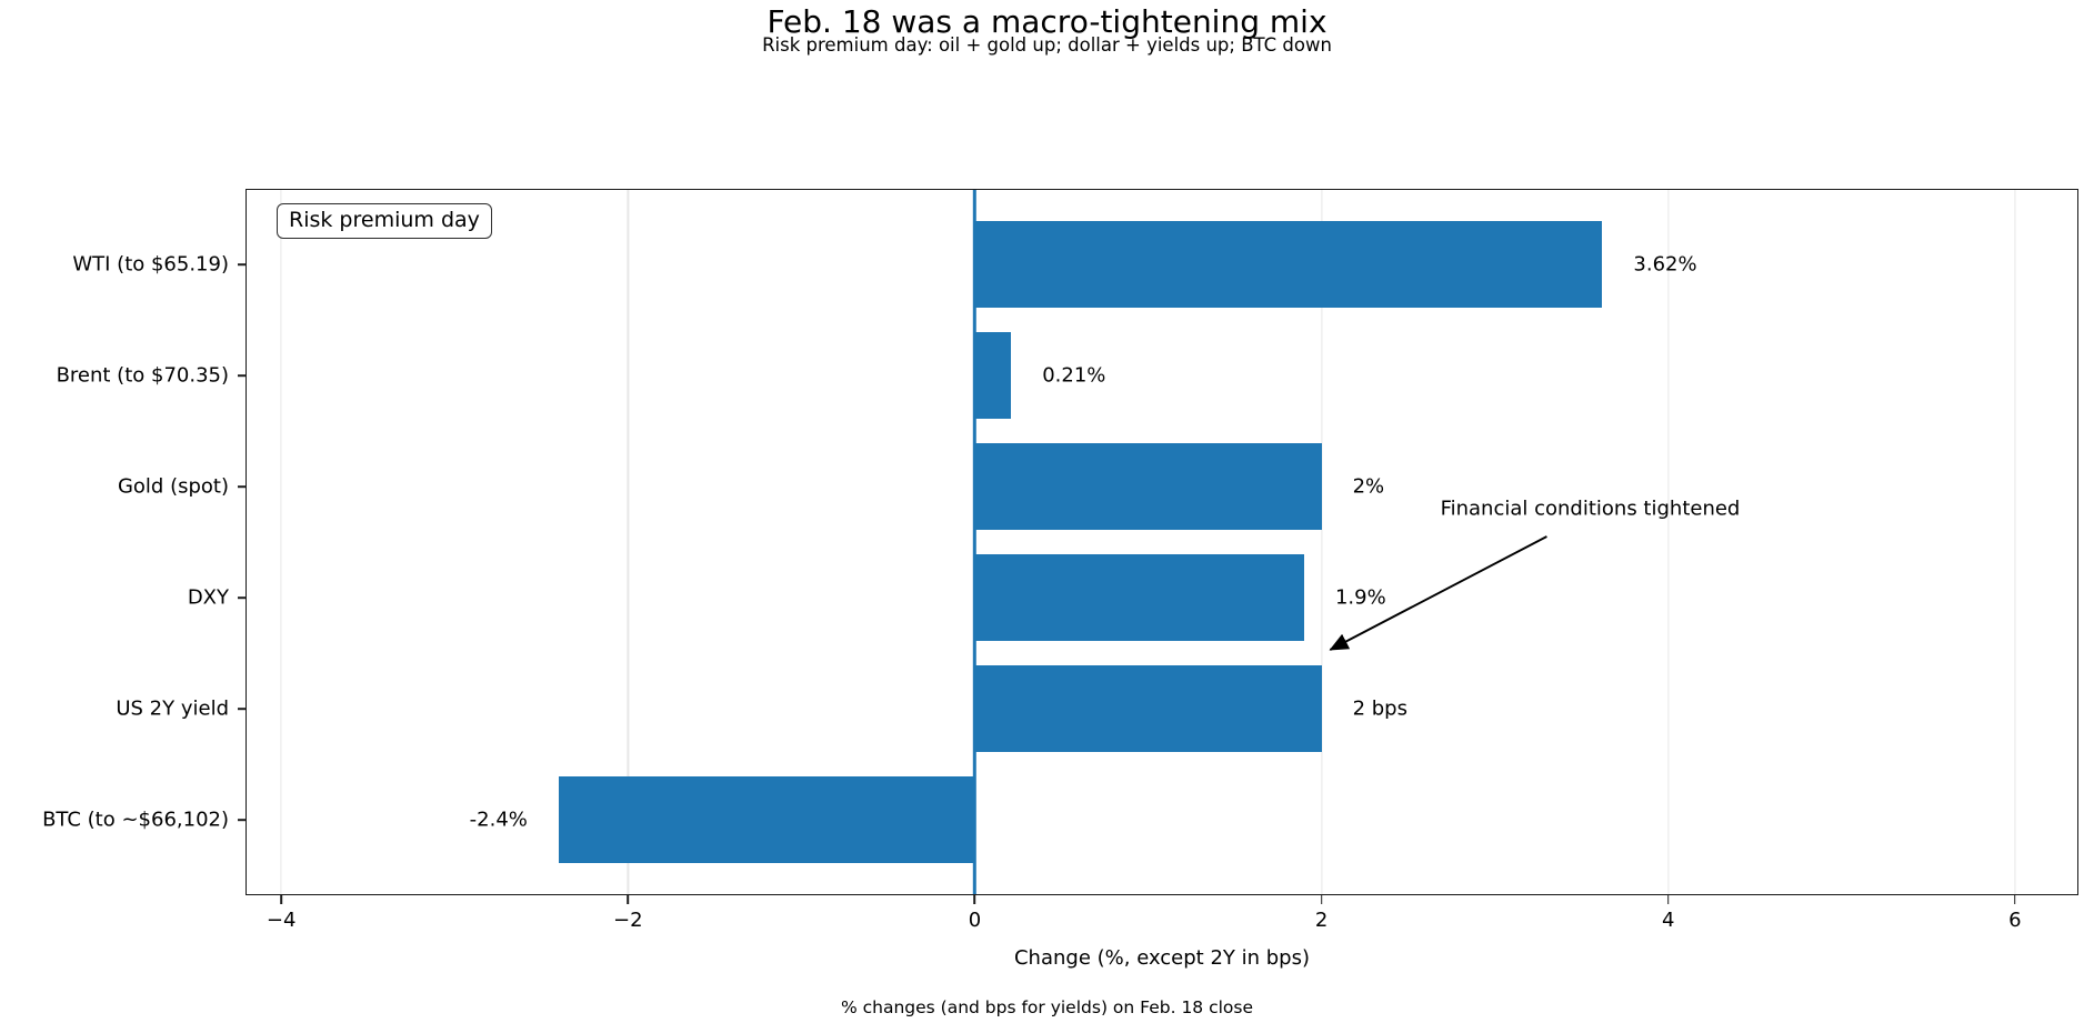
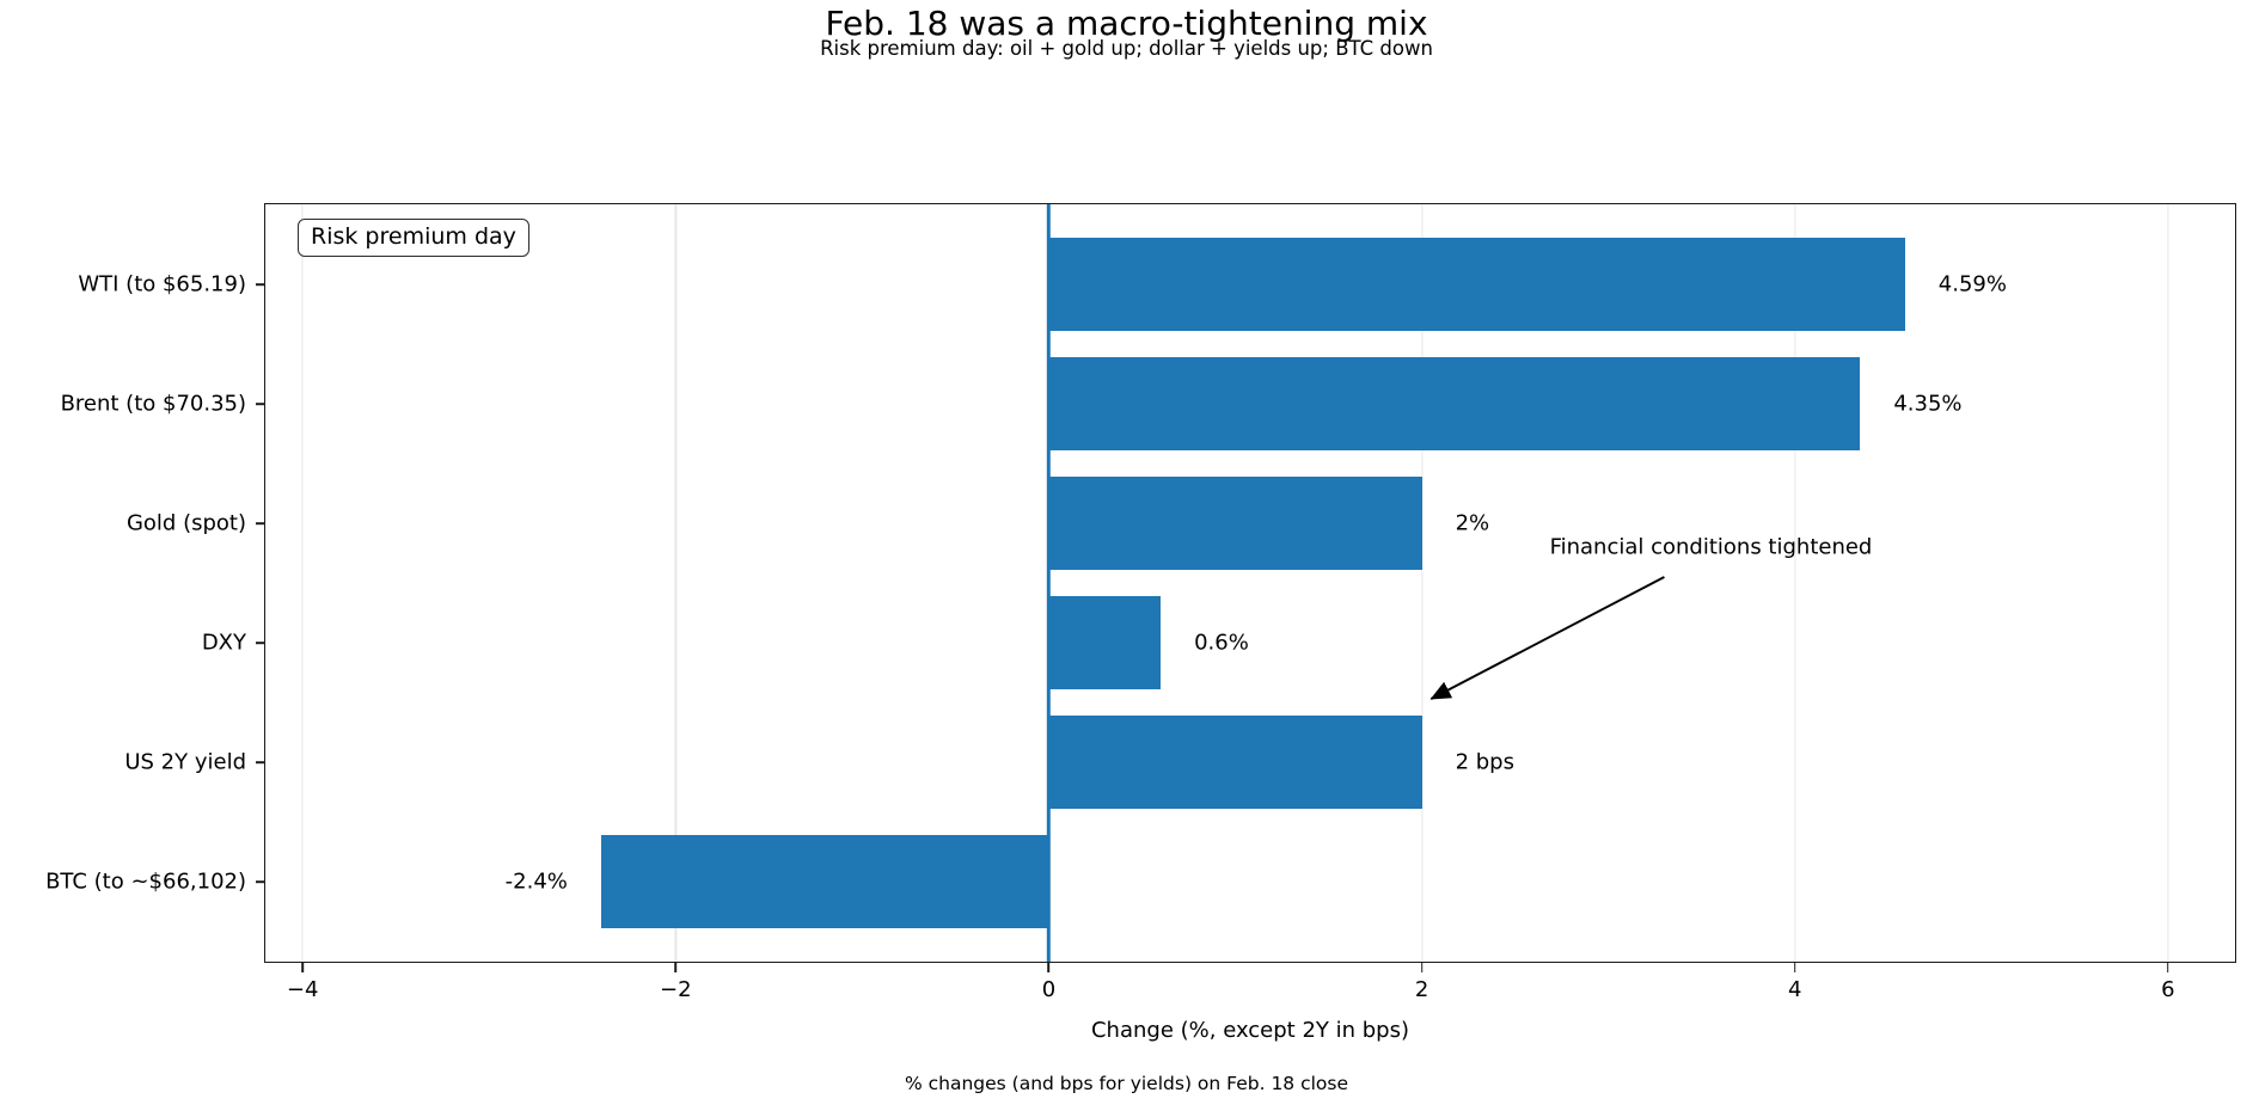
WTI (to $65.19): 3.62% -> 4.59%
Brent (to $70.35): 0.21% -> 4.35%
DXY: 1.9% -> 0.6%
